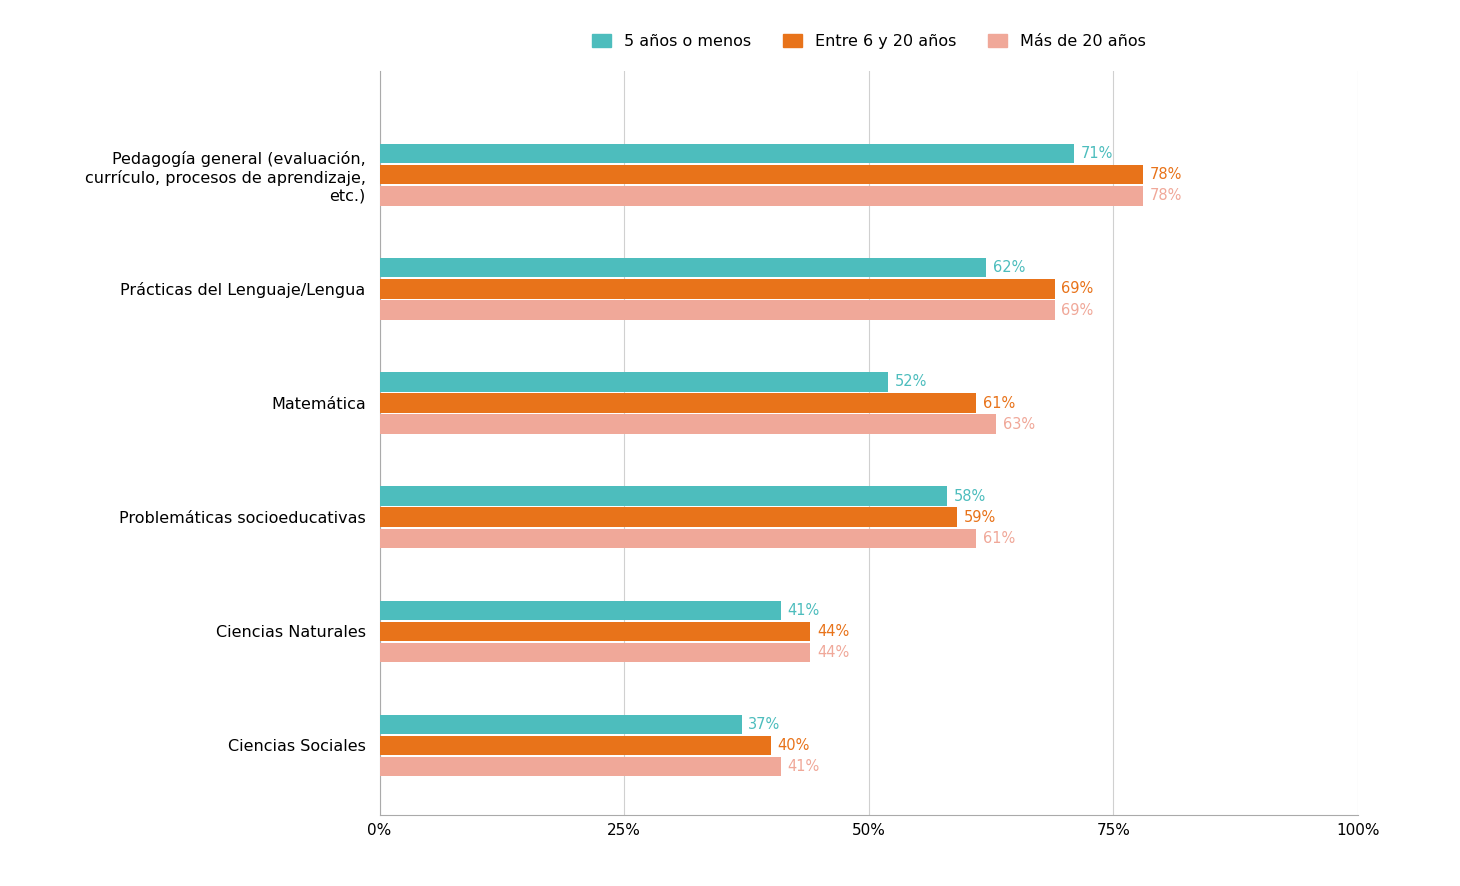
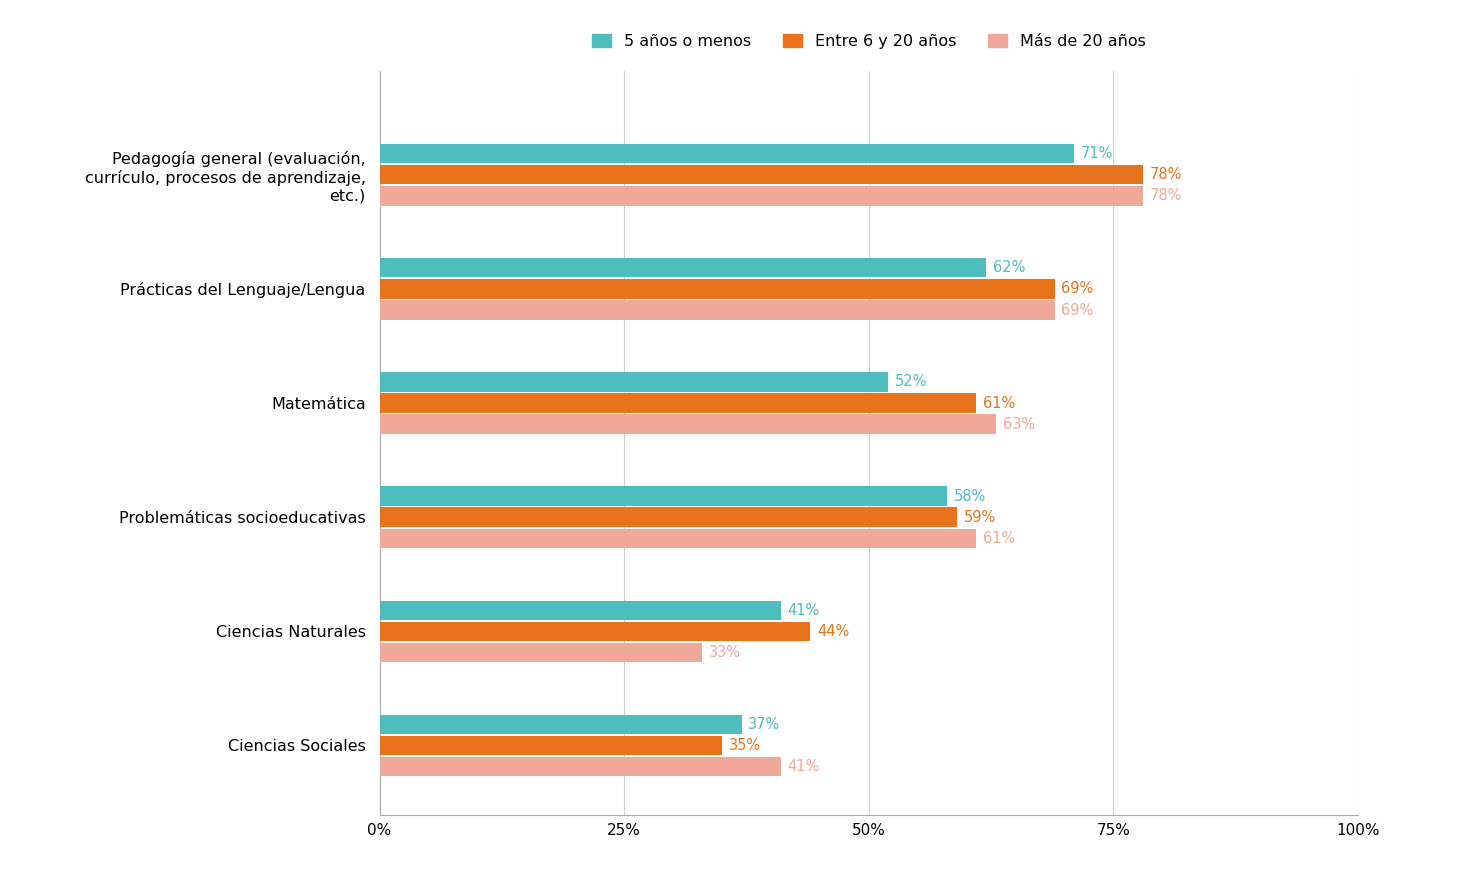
Más de 20 años/Ciencias Naturales: 44% -> 33%
Entre 6 y 20 años/Ciencias Sociales: 40% -> 35%
